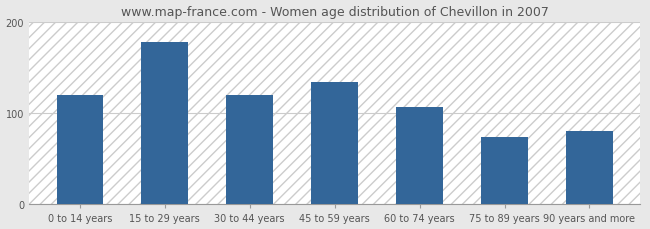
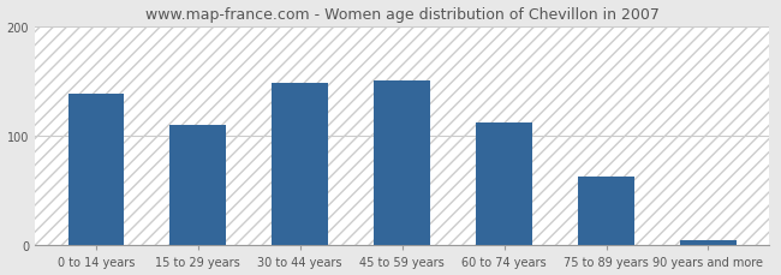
0 to 14 years: 120 -> 138
15 to 29 years: 178 -> 110
30 to 44 years: 120 -> 148
45 to 59 years: 134 -> 150
60 to 74 years: 106 -> 112
75 to 89 years: 74 -> 63
90 years and more: 80 -> 5
